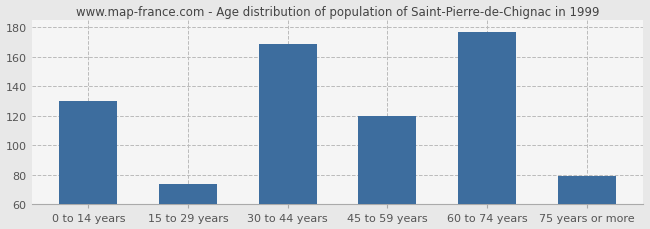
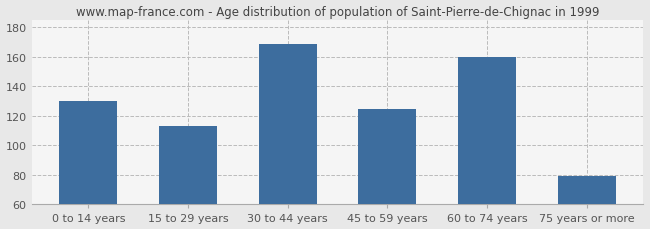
15 to 29 years: 74 -> 113
45 to 59 years: 120 -> 125
60 to 74 years: 177 -> 160
